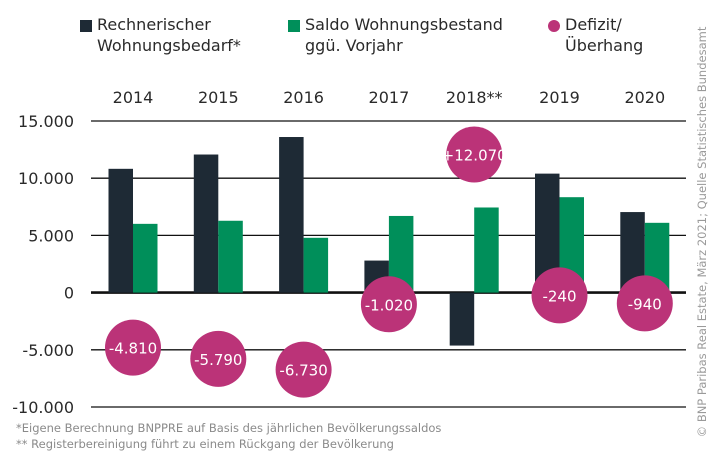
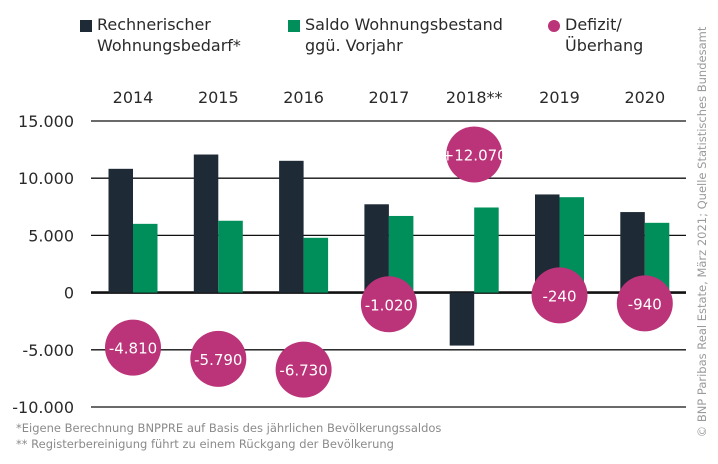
Rechnerischer Wohnungsbedarf*/2016: 13600 -> 11500
Rechnerischer Wohnungsbedarf*/2017: 2800 -> 7700
Rechnerischer Wohnungsbedarf*/2019: 10400 -> 8600
